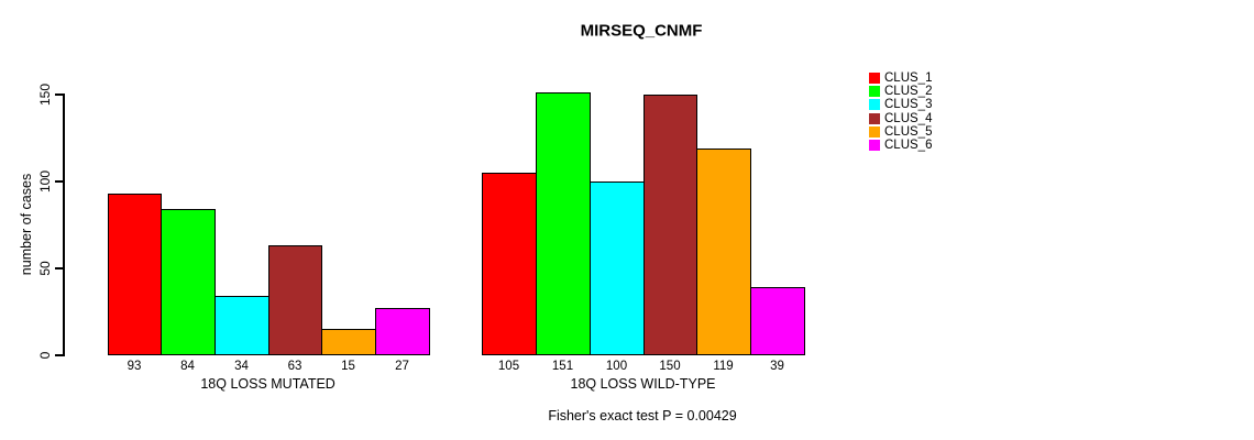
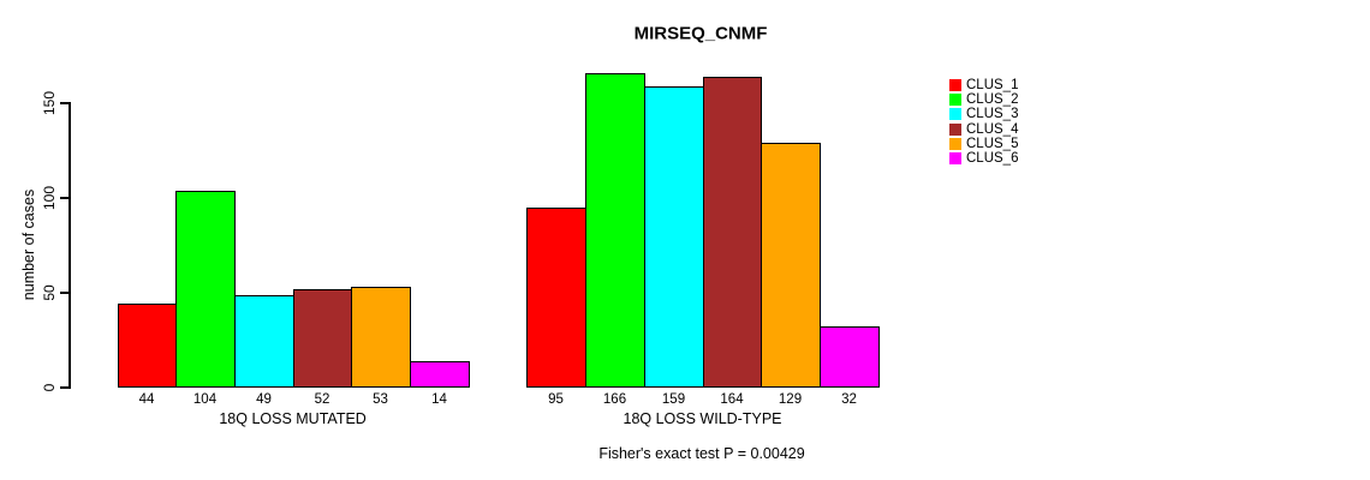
CLUS_1/18Q LOSS MUTATED: 93 -> 44
CLUS_2/18Q LOSS MUTATED: 84 -> 104
CLUS_3/18Q LOSS MUTATED: 34 -> 49
CLUS_4/18Q LOSS MUTATED: 63 -> 52
CLUS_5/18Q LOSS MUTATED: 15 -> 53
CLUS_6/18Q LOSS MUTATED: 27 -> 14
CLUS_1/18Q LOSS WILD-TYPE: 105 -> 95
CLUS_2/18Q LOSS WILD-TYPE: 151 -> 166
CLUS_3/18Q LOSS WILD-TYPE: 100 -> 159
CLUS_4/18Q LOSS WILD-TYPE: 150 -> 164
CLUS_5/18Q LOSS WILD-TYPE: 119 -> 129
CLUS_6/18Q LOSS WILD-TYPE: 39 -> 32
